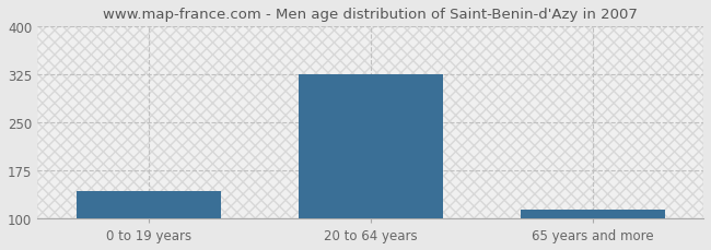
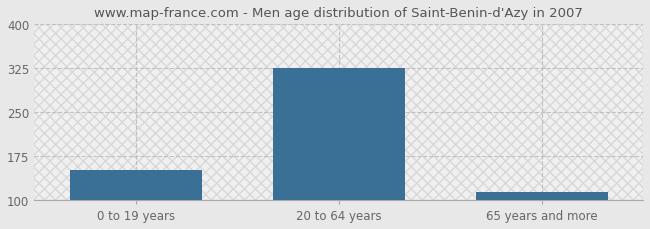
0 to 19 years: 142 -> 152
